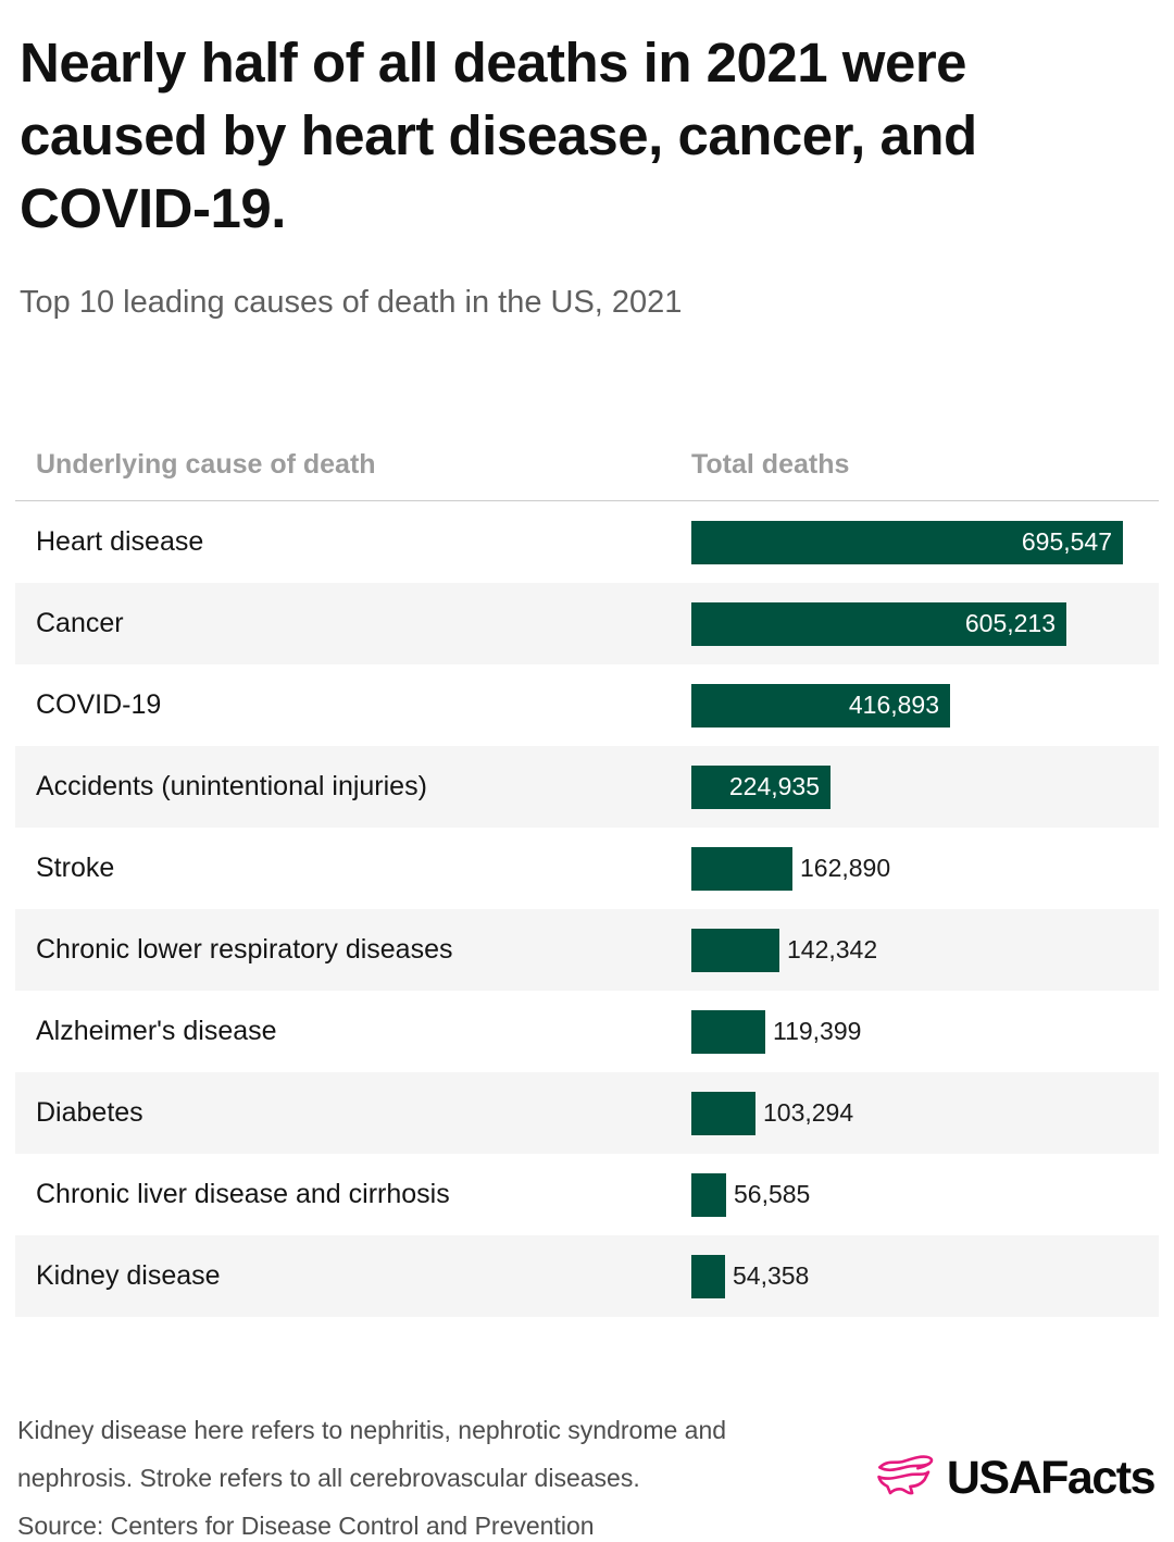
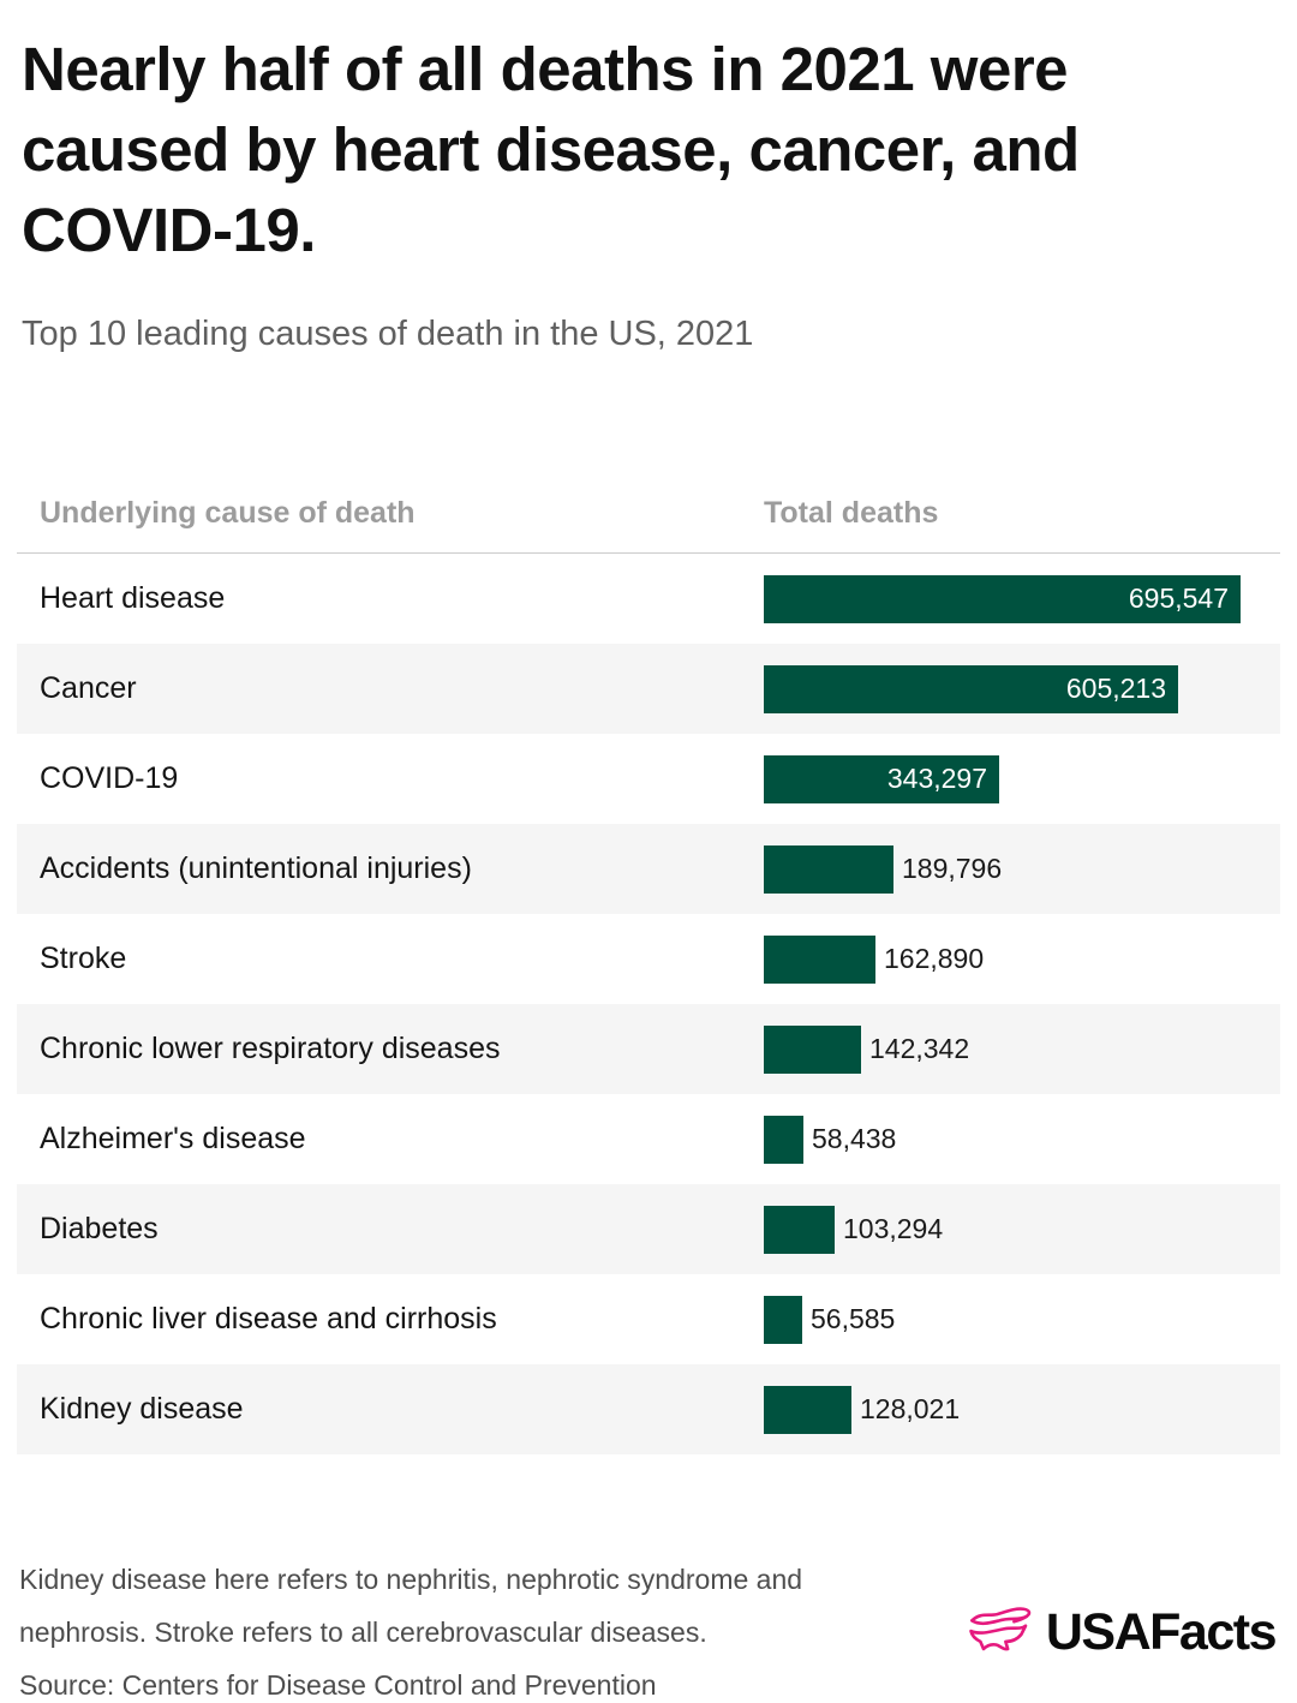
COVID-19: 416,893 -> 343,297
Accidents (unintentional injuries): 224,935 -> 189,796
Alzheimer's disease: 119,399 -> 58,438
Kidney disease: 54,358 -> 128,021
